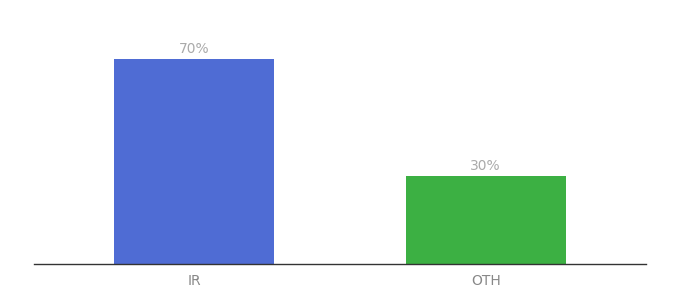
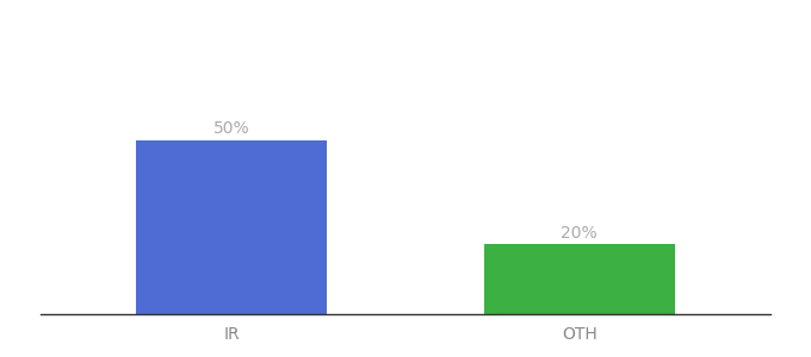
IR: 70% -> 50%
OTH: 30% -> 20%
